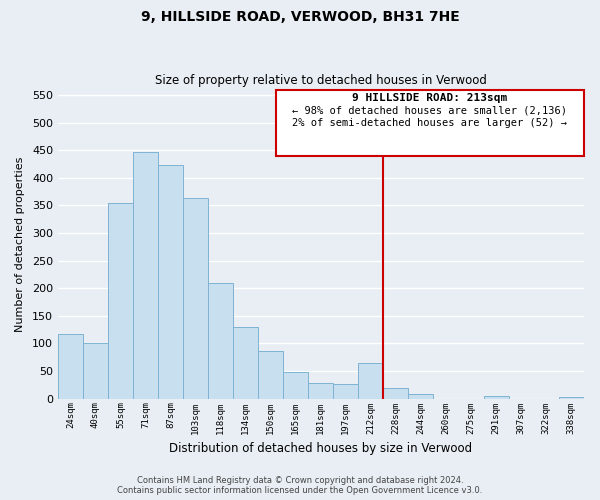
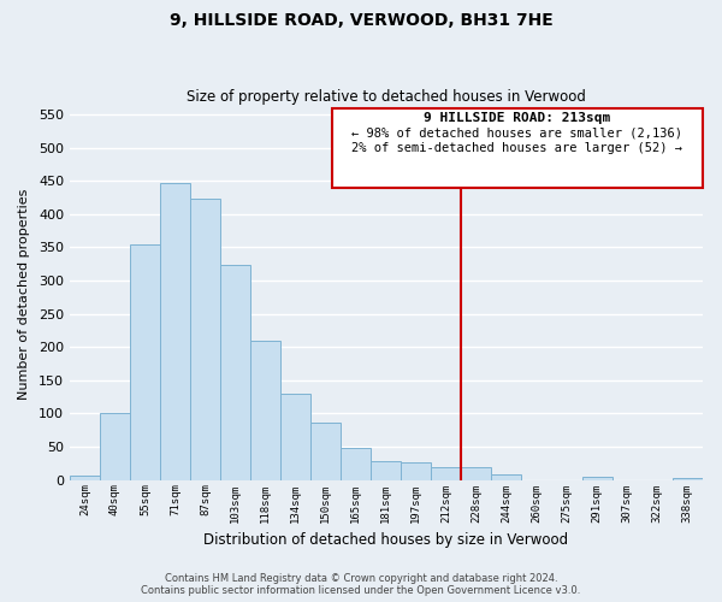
24sqm: 118 -> 7
103sqm: 364 -> 323
212sqm: 64 -> 20
